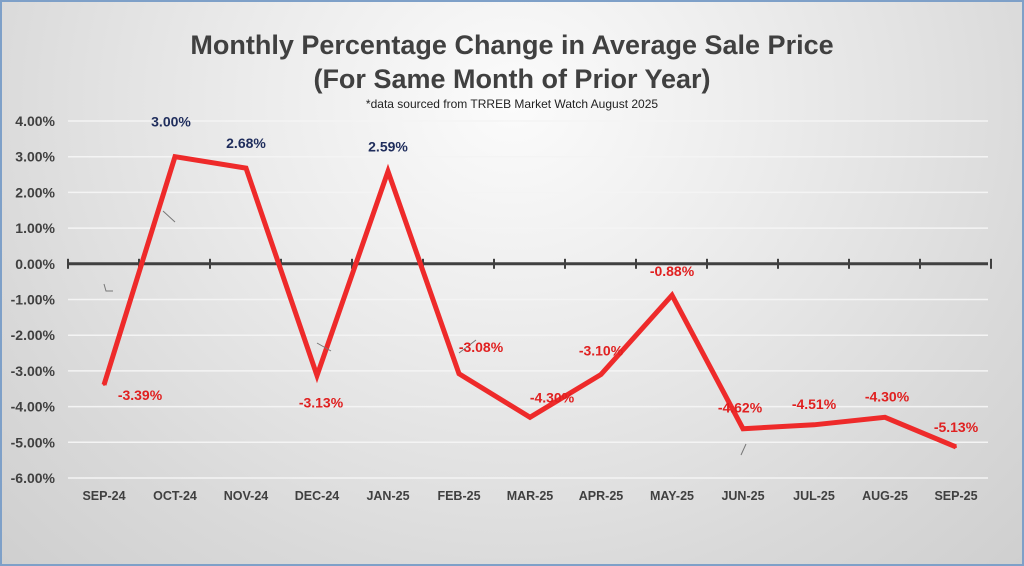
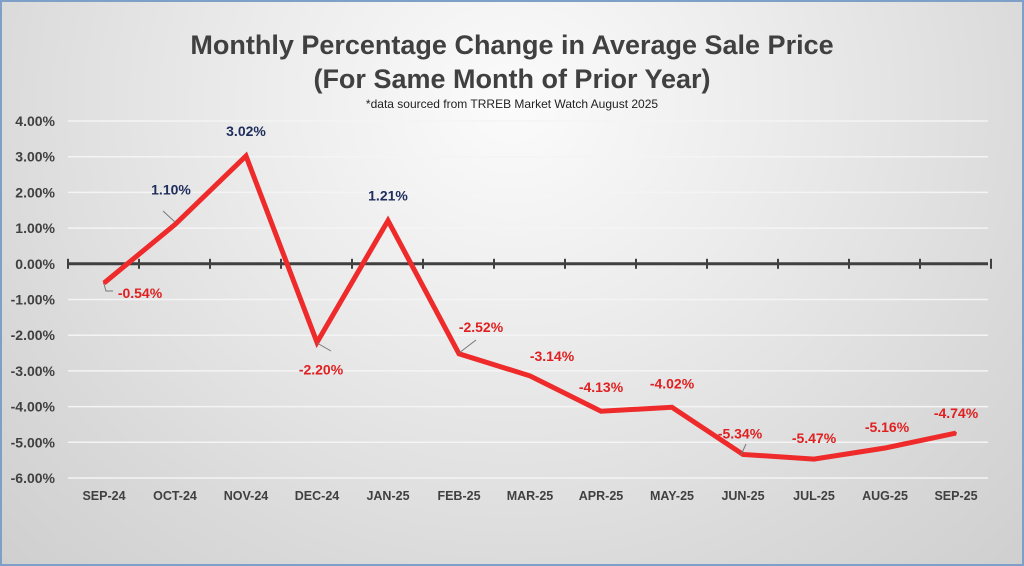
SEP-24: -3.39% -> -0.54%
OCT-24: 3.00% -> 1.10%
NOV-24: 2.68% -> 3.02%
DEC-24: -3.13% -> -2.20%
JAN-25: 2.59% -> 1.21%
FEB-25: -3.08% -> -2.52%
MAR-25: -4.30% -> -3.14%
APR-25: -3.10% -> -4.13%
MAY-25: -0.88% -> -4.02%
JUN-25: -4.62% -> -5.34%
JUL-25: -4.51% -> -5.47%
AUG-25: -4.30% -> -5.16%
SEP-25: -5.13% -> -4.74%
